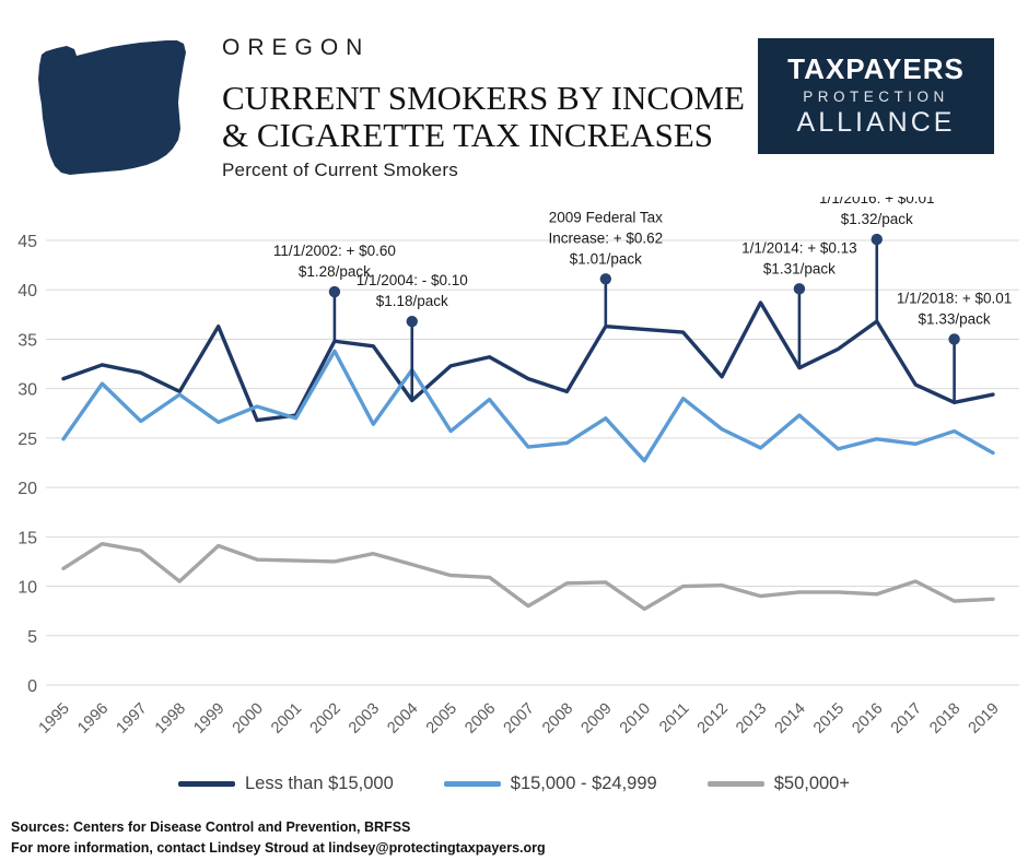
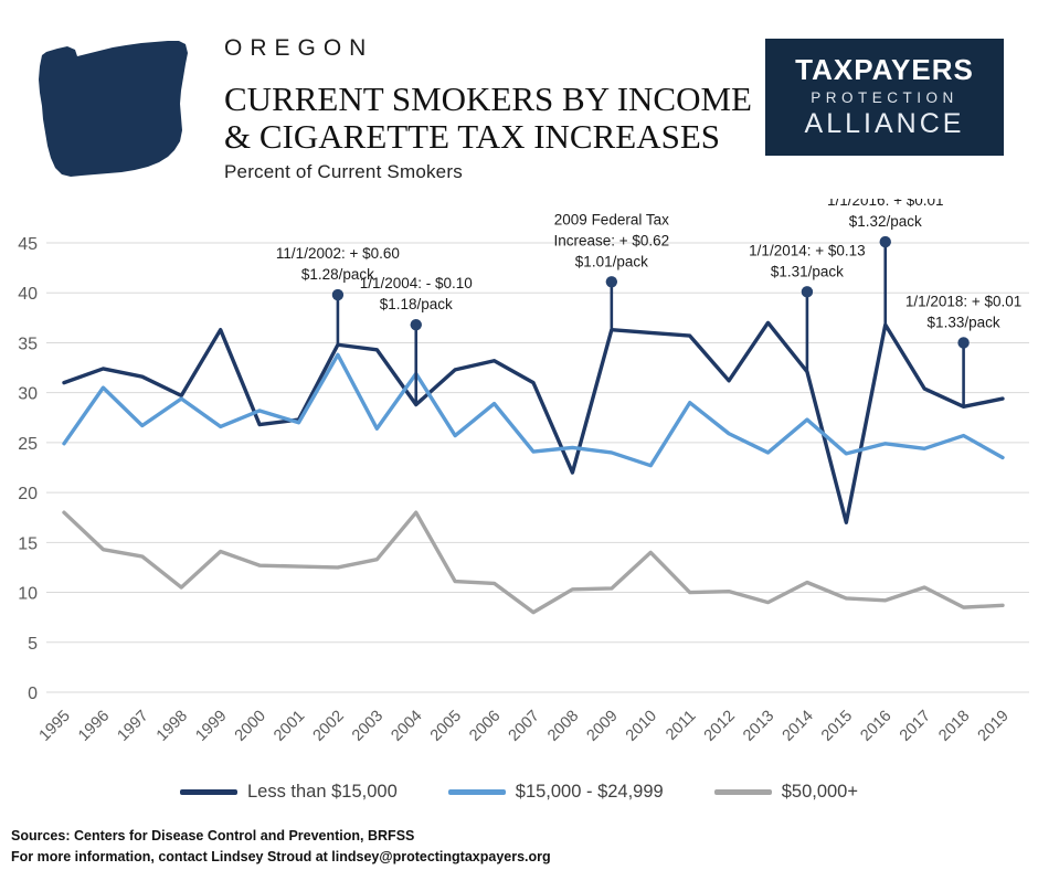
$50,000+/1995: 12 -> 18
$50,000+/2004: 12 -> 18
Less than $15,000/2008: 30 -> 22
$15,000 - $24,999/2009: 27 -> 24
$50,000+/2010: 8 -> 14
Less than $15,000/2013: 39 -> 37
$50,000+/2014: 9 -> 11
Less than $15,000/2015: 34 -> 17
